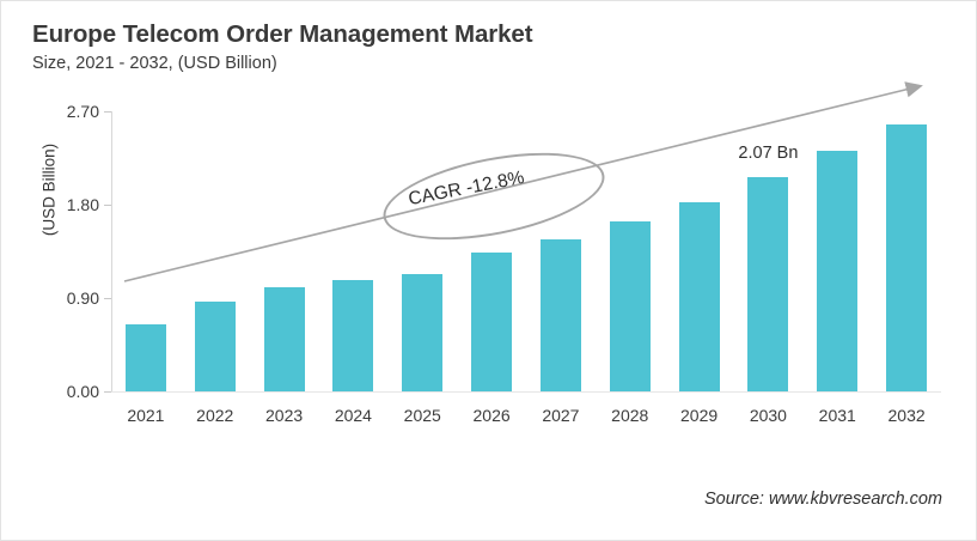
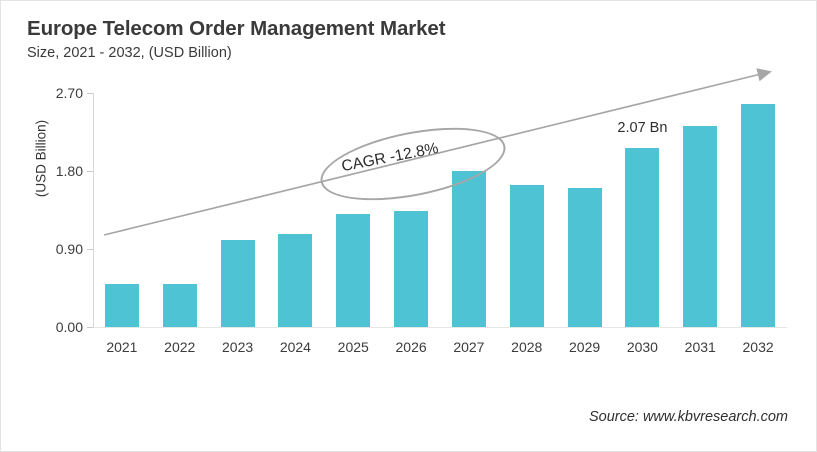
2021: 0.7 -> 0.5
2022: 0.9 -> 0.5
2025: 1.1 -> 1.3
2027: 1.5 -> 1.8
2029: 1.8 -> 1.6
